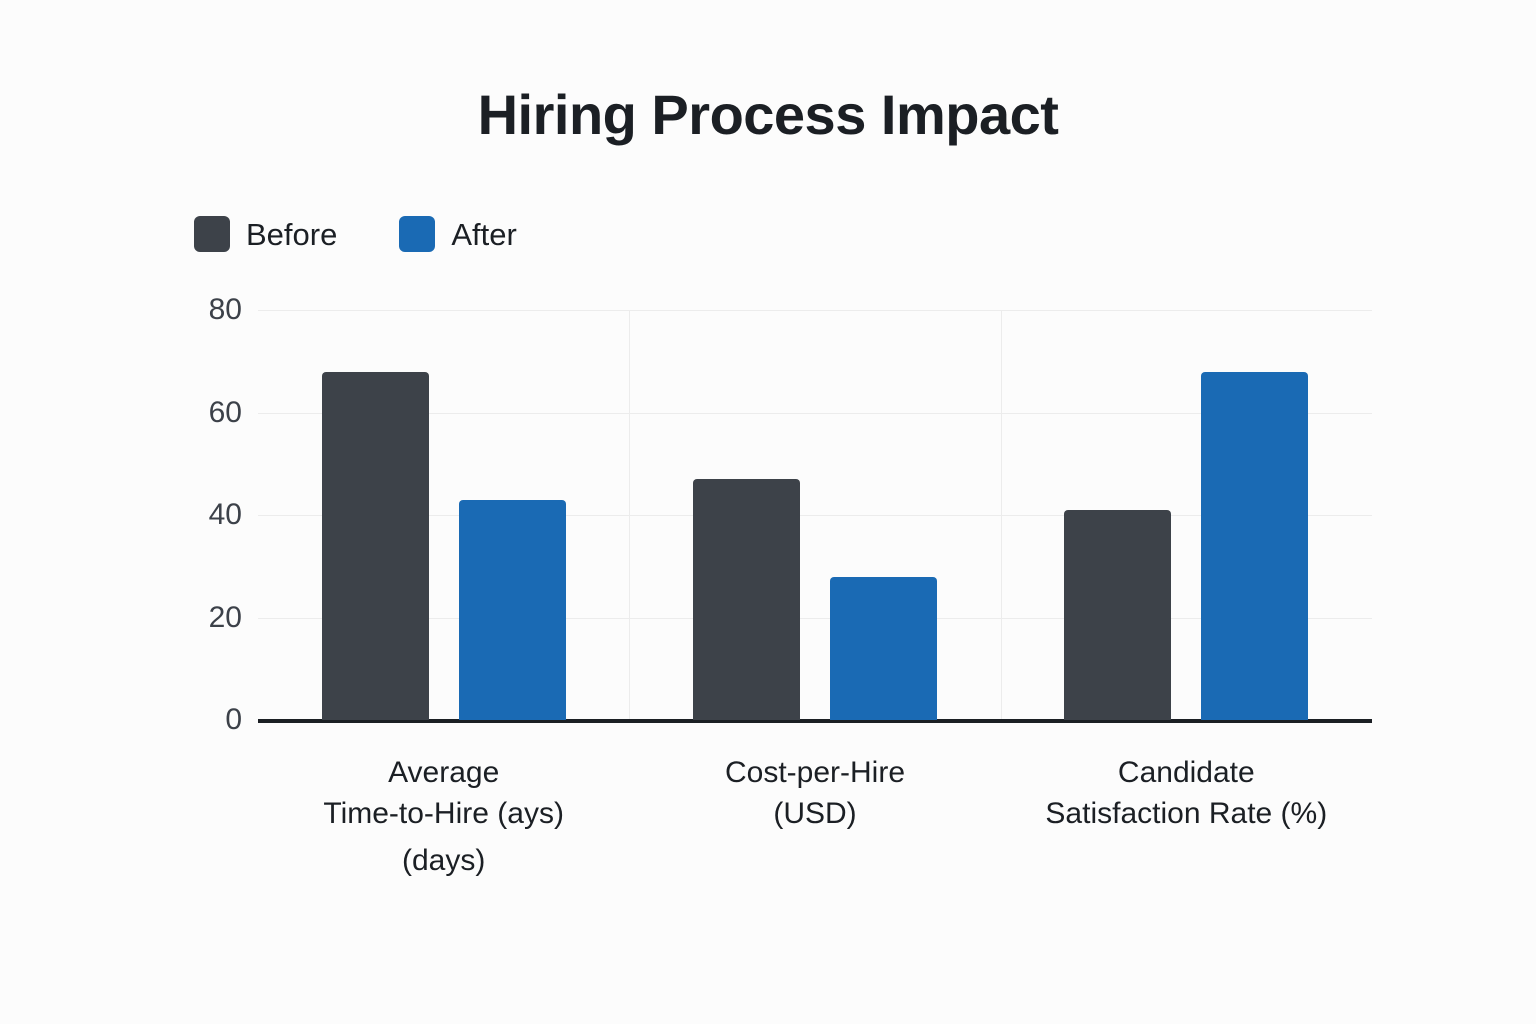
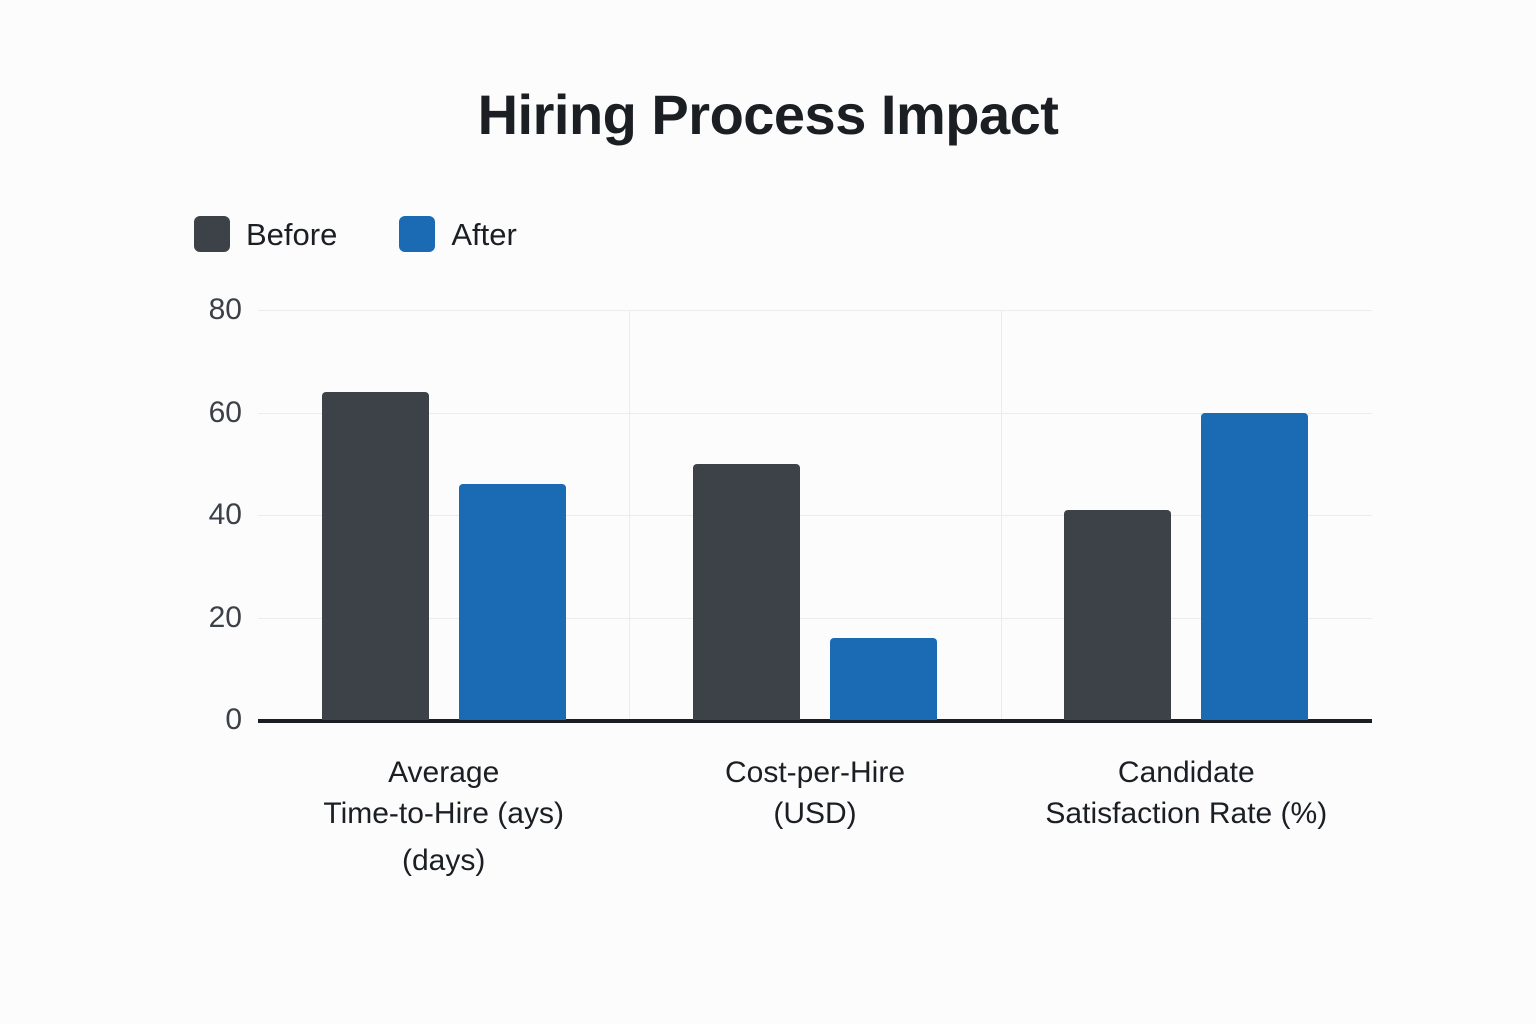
Before/Average Time-to-Hire (ays): 68 -> 64
After/Average Time-to-Hire (ays): 43 -> 46
Before/Cost-per-Hire (USD): 47 -> 50
After/Cost-per-Hire (USD): 28 -> 16
After/Candidate Satisfaction Rate (%): 68 -> 60
